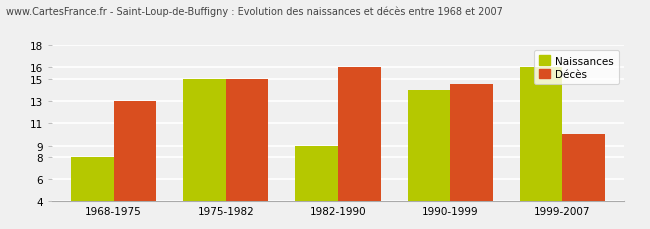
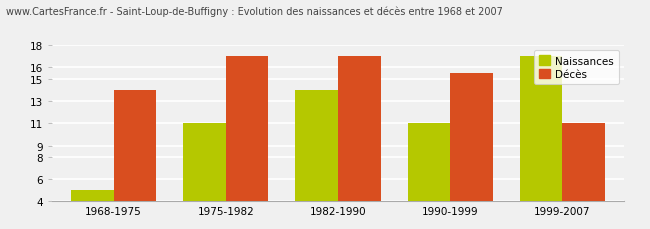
Naissances/1968-1975: 8 -> 5
Décès/1968-1975: 13.0 -> 14.0
Naissances/1975-1982: 15 -> 11
Décès/1975-1982: 15.0 -> 17.0
Naissances/1982-1990: 9 -> 14
Décès/1982-1990: 16.0 -> 17.0
Naissances/1990-1999: 14 -> 11
Décès/1990-1999: 14.5 -> 15.5
Naissances/1999-2007: 16 -> 17
Décès/1999-2007: 10.0 -> 11.0
